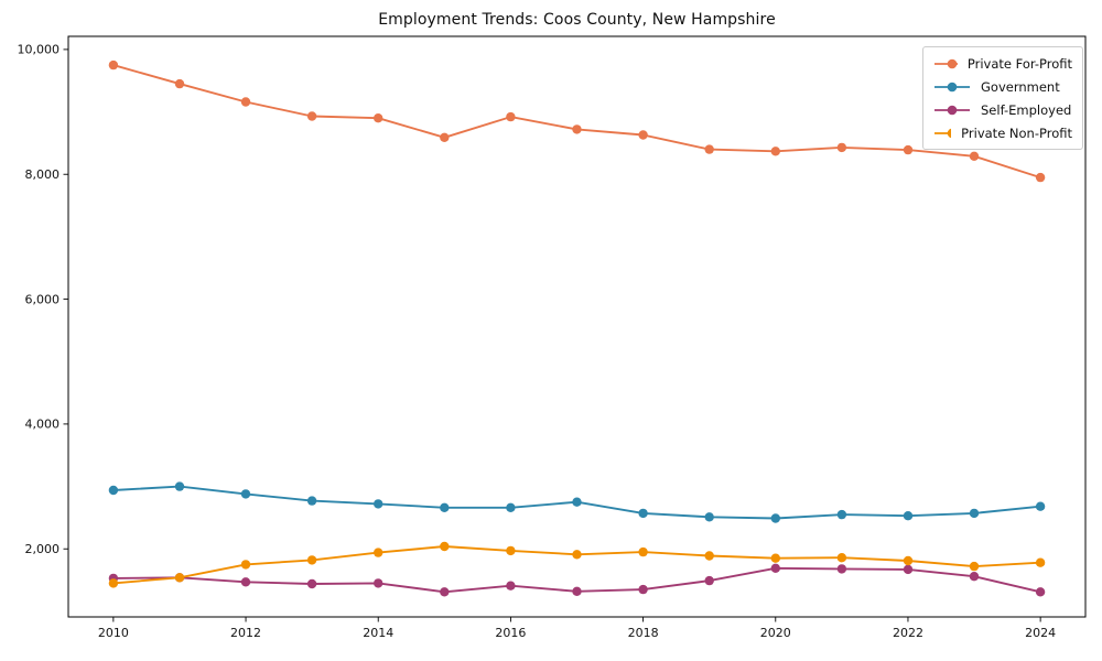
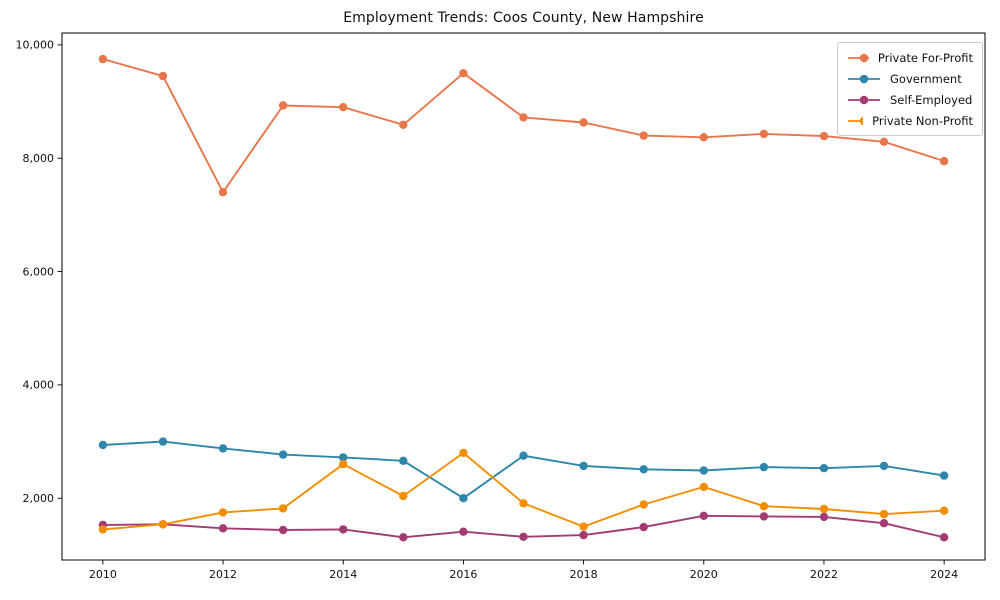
Private For-Profit/2012: 9200 -> 7400
Private Non-Profit/2014: 1900 -> 2600
Private For-Profit/2016: 8900 -> 9500
Government/2016: 2700 -> 2000
Private Non-Profit/2016: 2000 -> 2800
Private Non-Profit/2018: 2000 -> 1500
Private Non-Profit/2020: 1800 -> 2200
Government/2024: 2700 -> 2400
